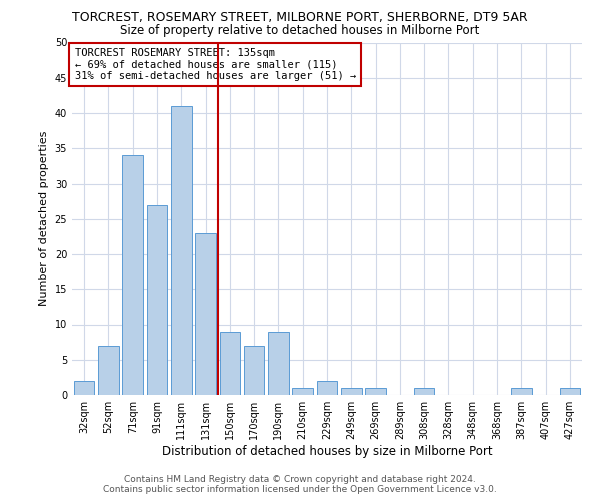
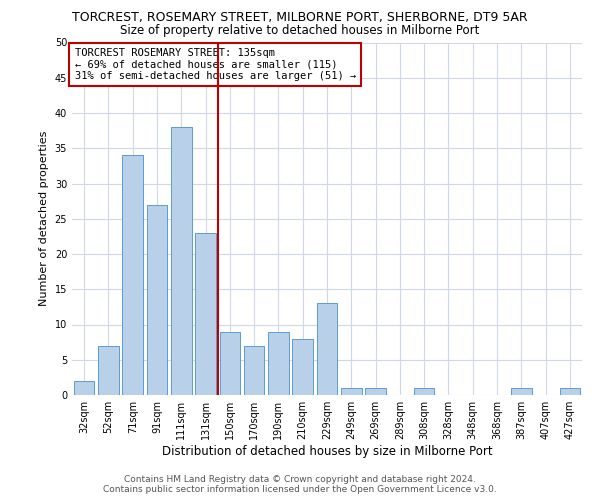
111sqm: 41 -> 38
210sqm: 1 -> 8
229sqm: 2 -> 13
